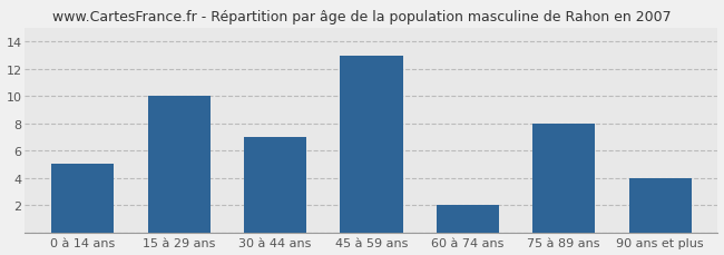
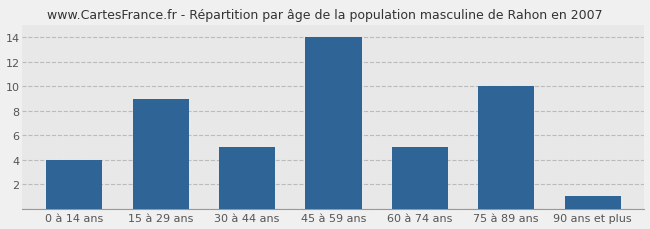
0 à 14 ans: 5 -> 4
15 à 29 ans: 10 -> 9
30 à 44 ans: 7 -> 5
45 à 59 ans: 13 -> 14
60 à 74 ans: 2 -> 5
75 à 89 ans: 8 -> 10
90 ans et plus: 4 -> 1
